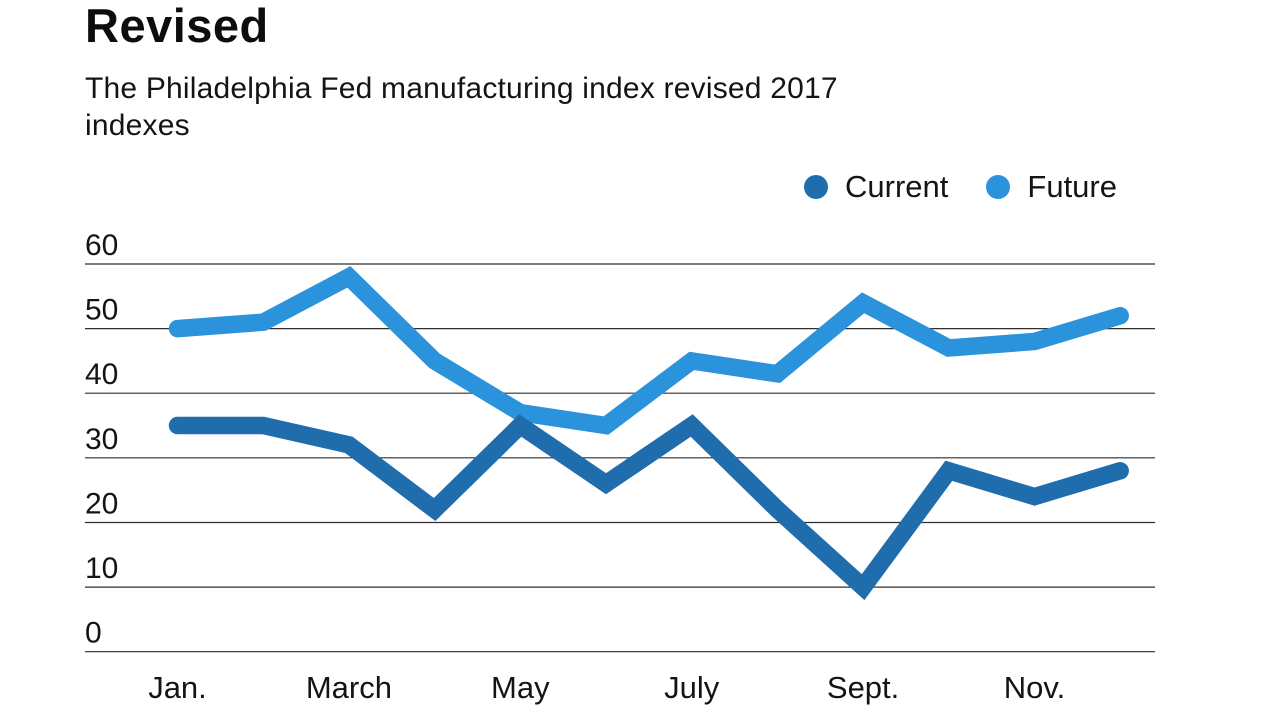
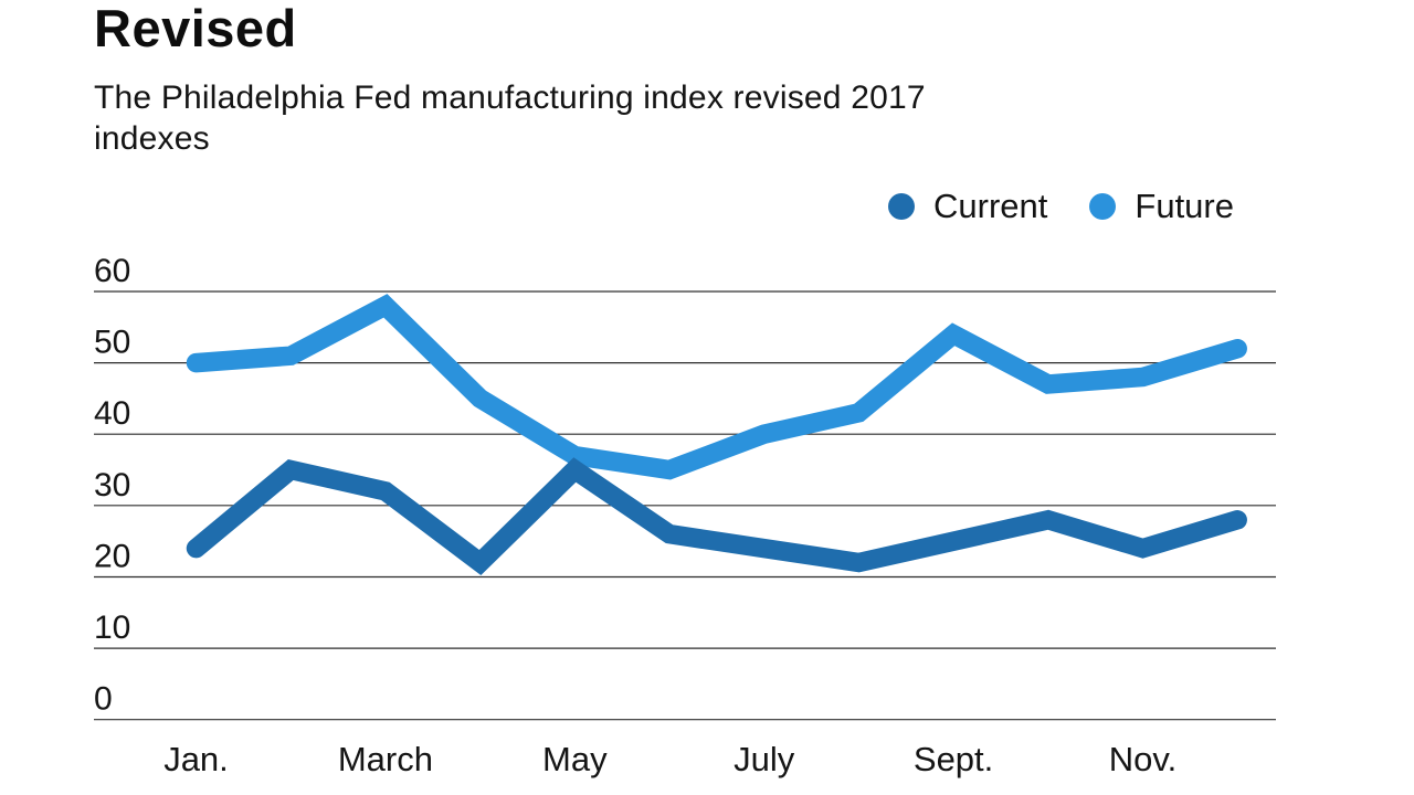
Current/Jan.: 35 -> 24
Current/July: 35 -> 24
Future/July: 45 -> 40
Current/Sept.: 10 -> 25
